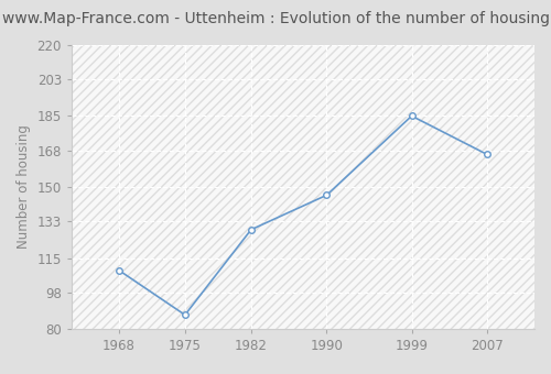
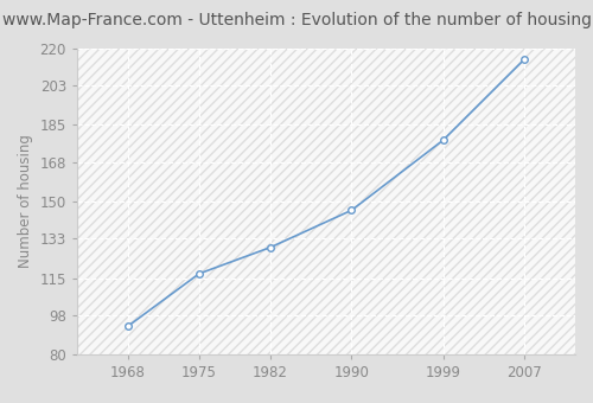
1968: 109 -> 93
1975: 87 -> 117
1999: 185 -> 178
2007: 166 -> 215
